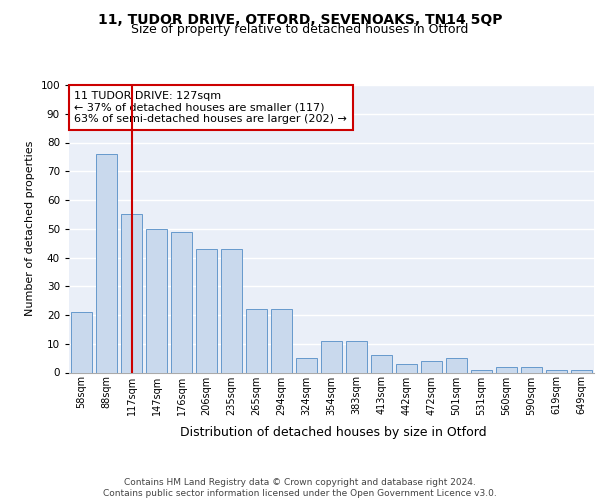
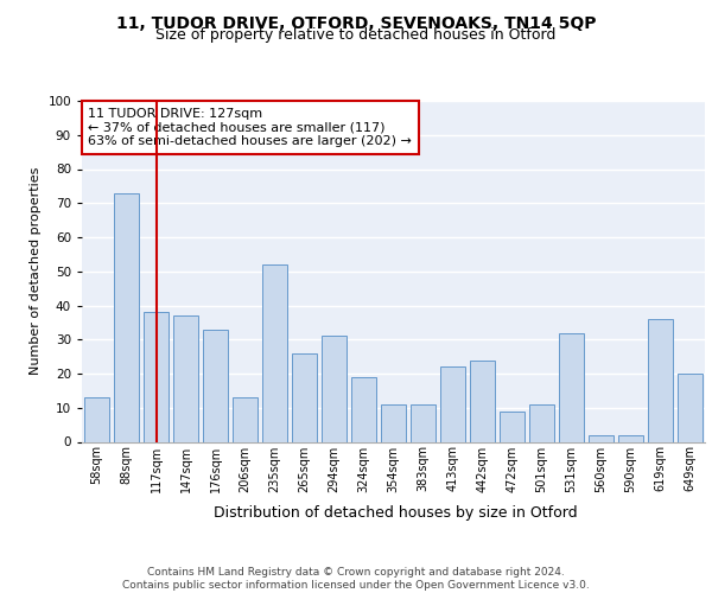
58sqm: 21 -> 13
88sqm: 76 -> 73
117sqm: 55 -> 38
147sqm: 50 -> 37
176sqm: 49 -> 33
206sqm: 43 -> 13
235sqm: 43 -> 52
265sqm: 22 -> 26
294sqm: 22 -> 31
324sqm: 5 -> 19
413sqm: 6 -> 22
442sqm: 3 -> 24
472sqm: 4 -> 9
501sqm: 5 -> 11
531sqm: 1 -> 32
619sqm: 1 -> 36
649sqm: 1 -> 20
